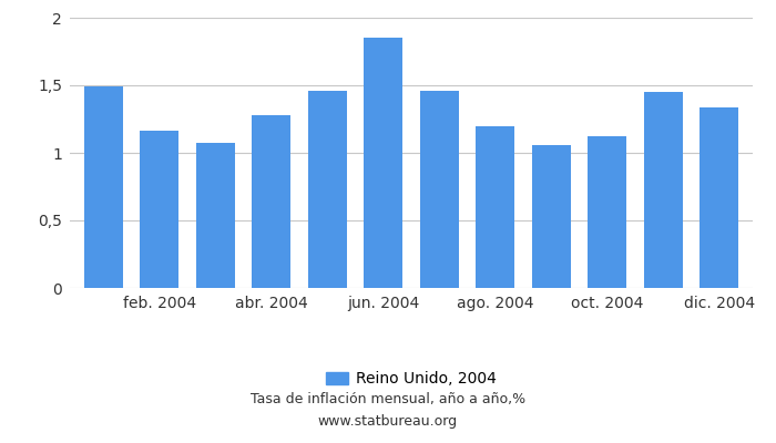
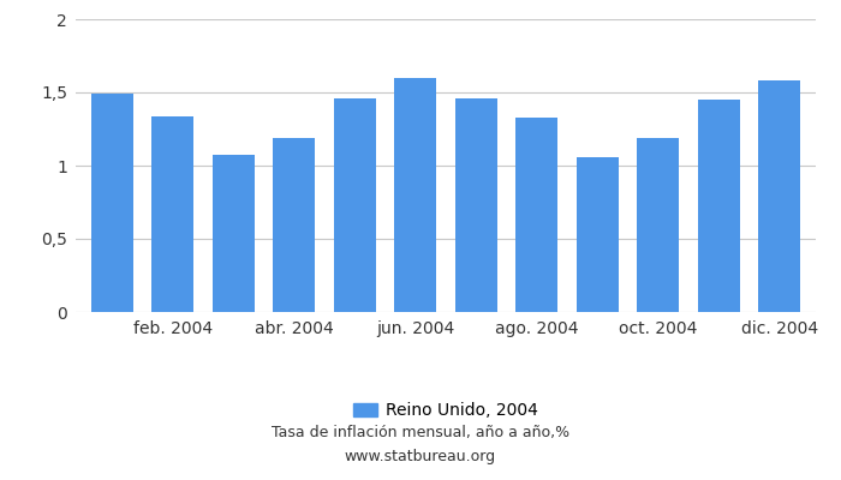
feb. 2004: 1,16 -> 1,34
abr. 2004: 1,28 -> 1,19
jun. 2004: 1,85 -> 1,60
ago. 2004: 1,20 -> 1,33
oct. 2004: 1,12 -> 1,19
dic. 2004: 1,34 -> 1,58
